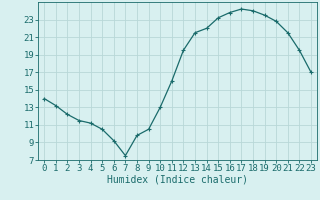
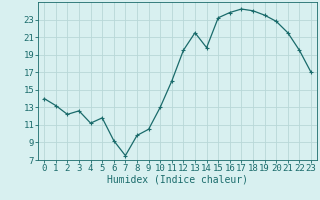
3: 11.5 -> 12.6
5: 10.5 -> 11.8
14: 22.0 -> 19.8
